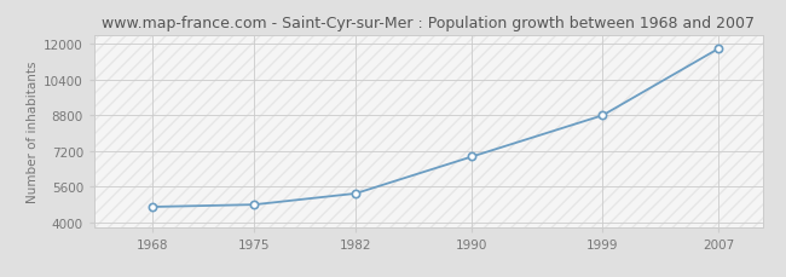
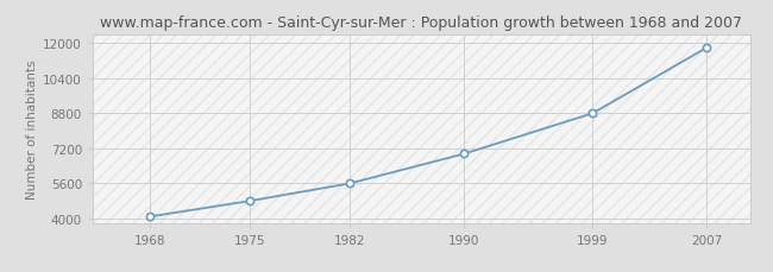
1968: 4700 -> 4100
1982: 5300 -> 5600
